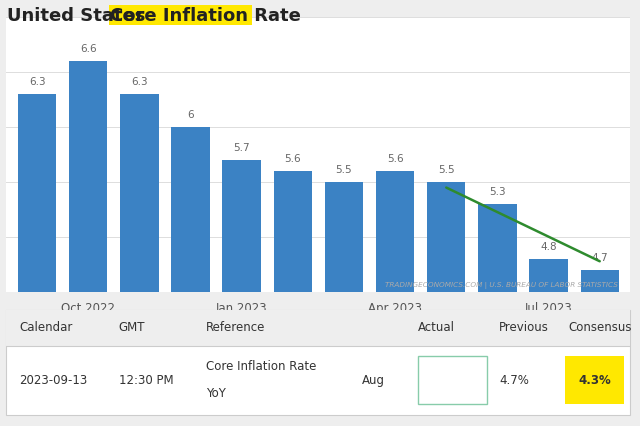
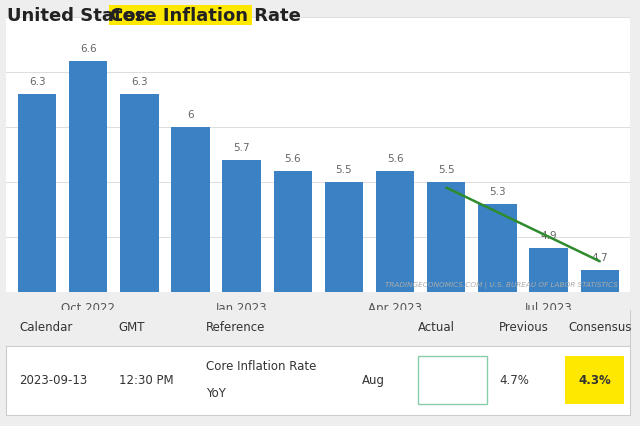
Jul 2023: 4.8 -> 4.9
